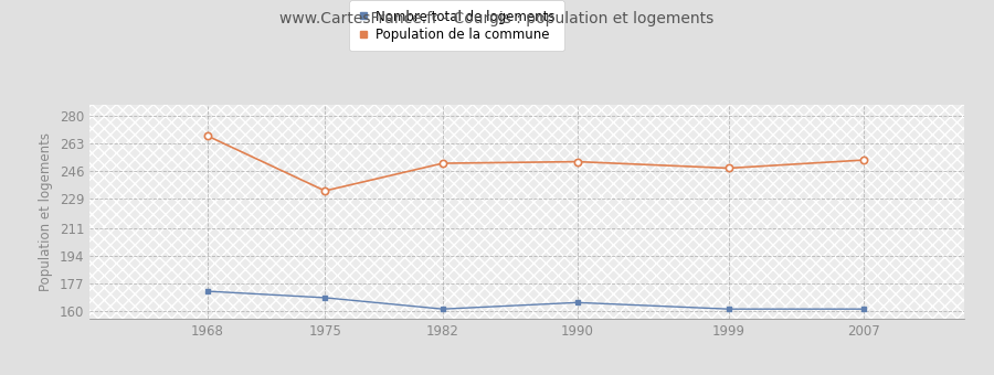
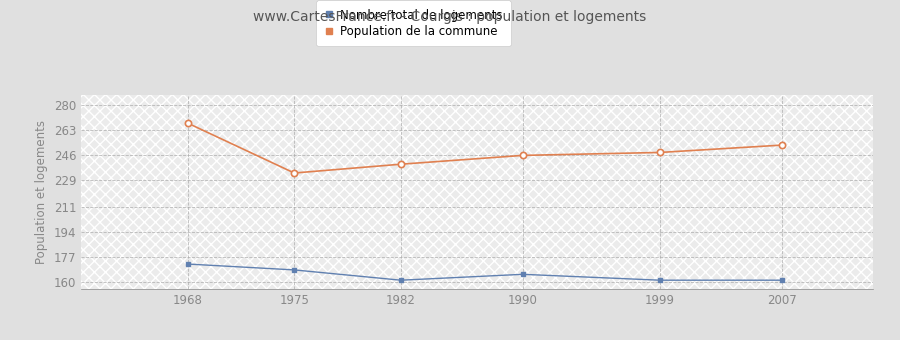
Population de la commune/1982: 251 -> 240
Population de la commune/1990: 252 -> 246
